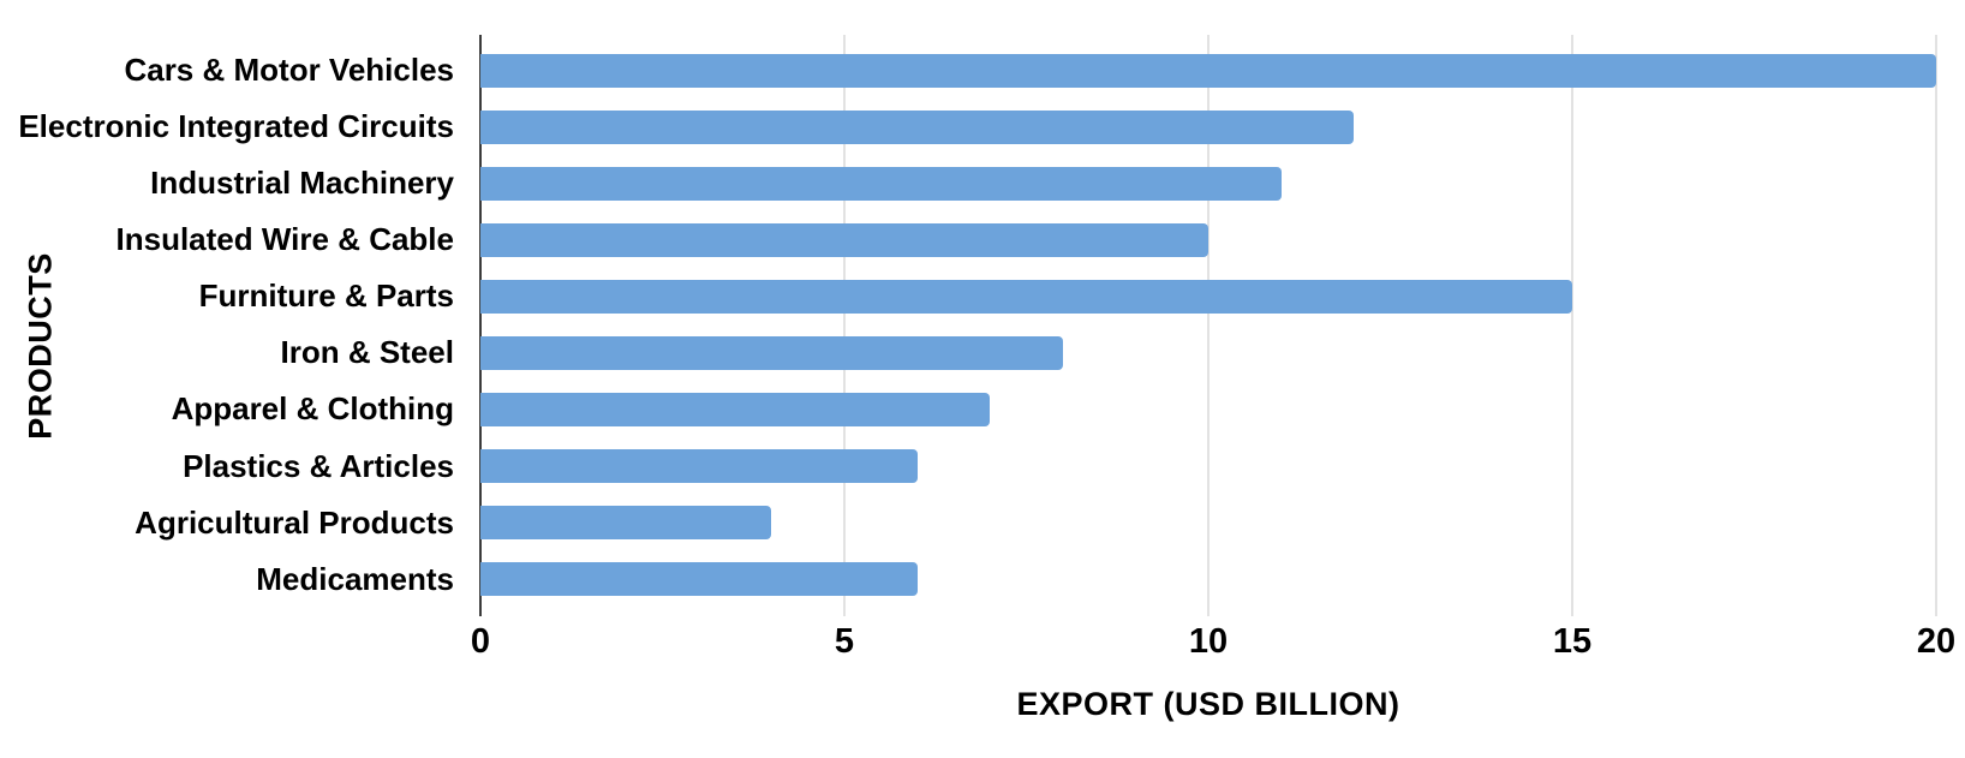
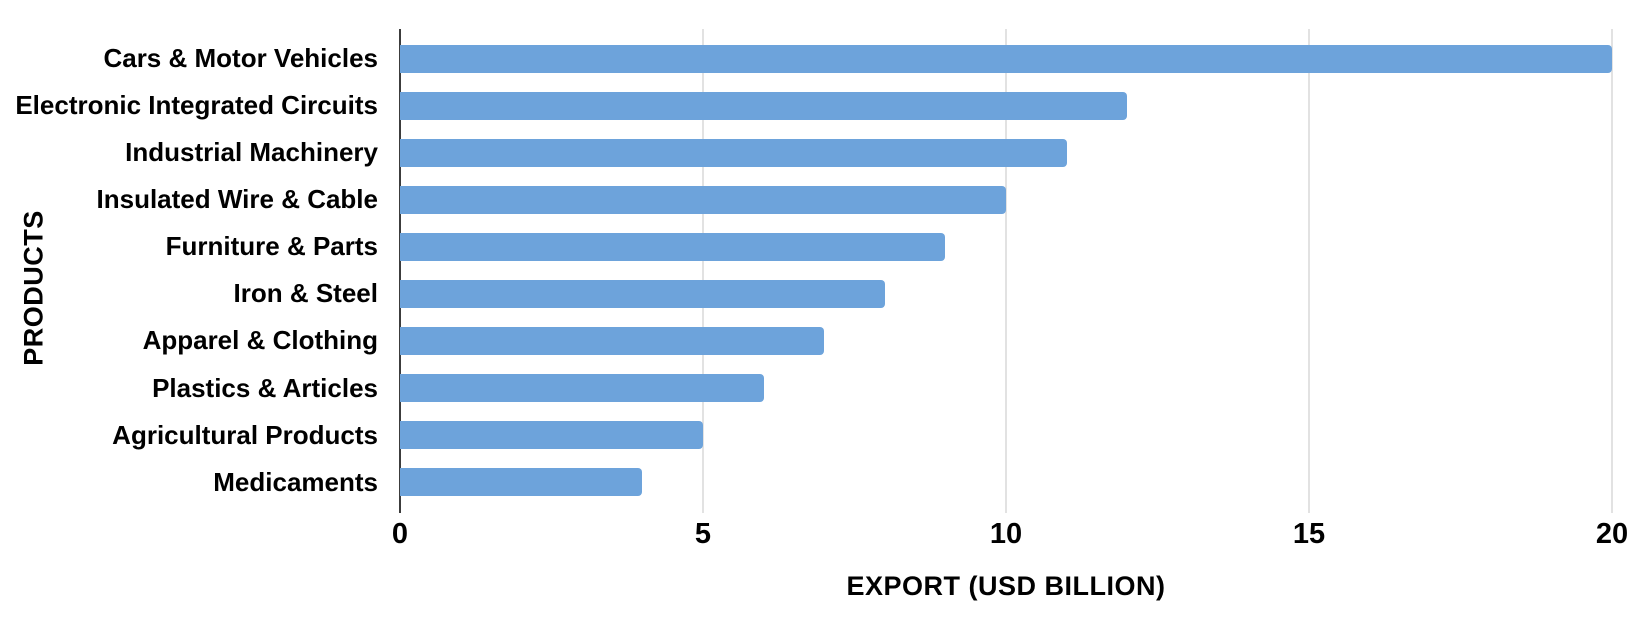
Furniture & Parts: 15 -> 9
Agricultural Products: 4 -> 5
Medicaments: 6 -> 4
